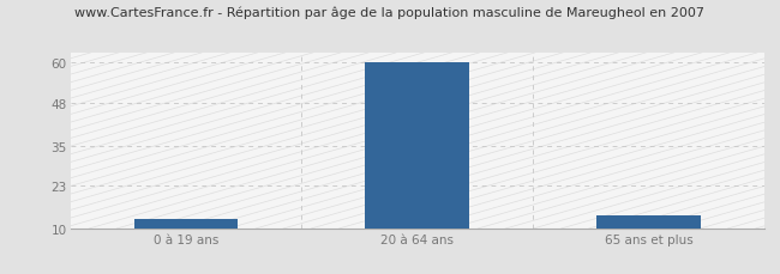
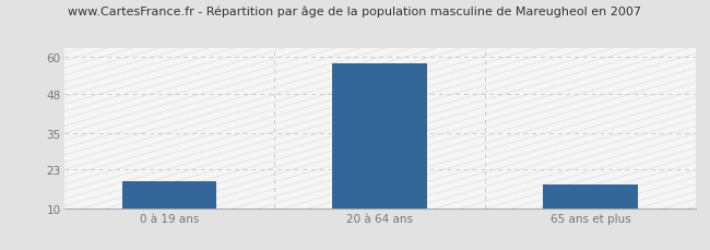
0 à 19 ans: 13 -> 19
20 à 64 ans: 60 -> 58
65 ans et plus: 14 -> 18
